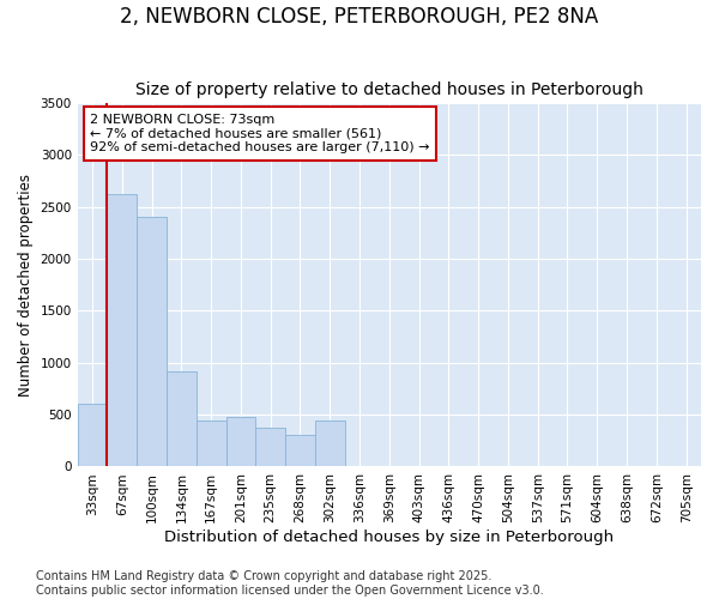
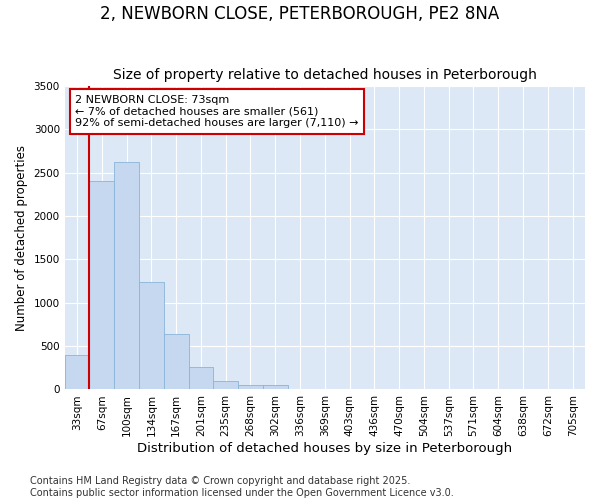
33sqm: 600 -> 400
67sqm: 2620 -> 2400
100sqm: 2400 -> 2620
134sqm: 920 -> 1240
167sqm: 440 -> 640
201sqm: 480 -> 260
235sqm: 380 -> 100
268sqm: 300 -> 60
302sqm: 440 -> 60
